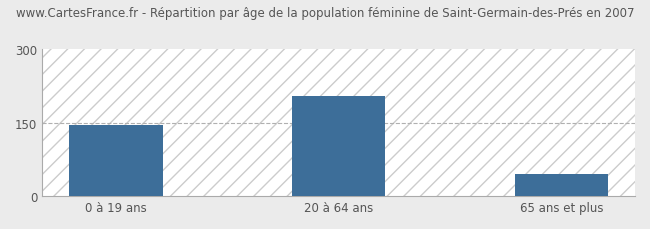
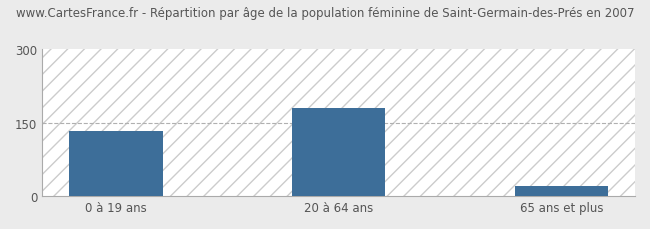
0 à 19 ans: 145 -> 133
20 à 64 ans: 205 -> 180
65 ans et plus: 45 -> 20
